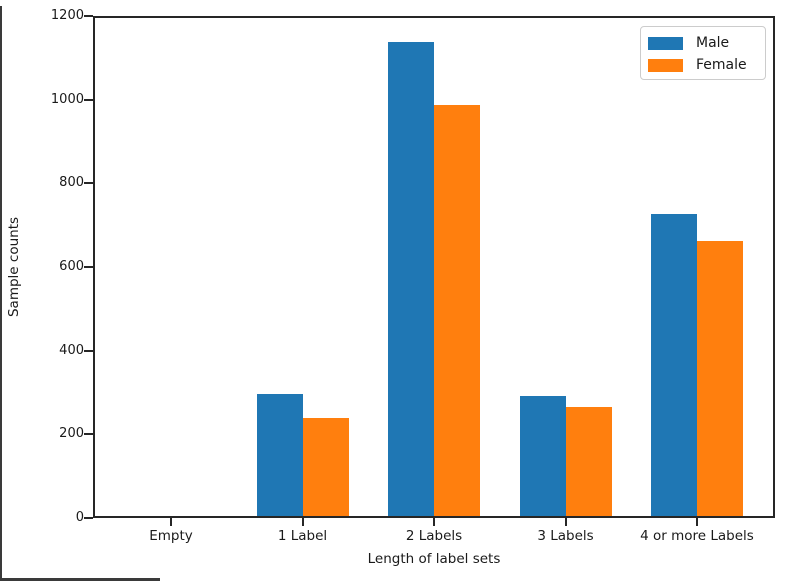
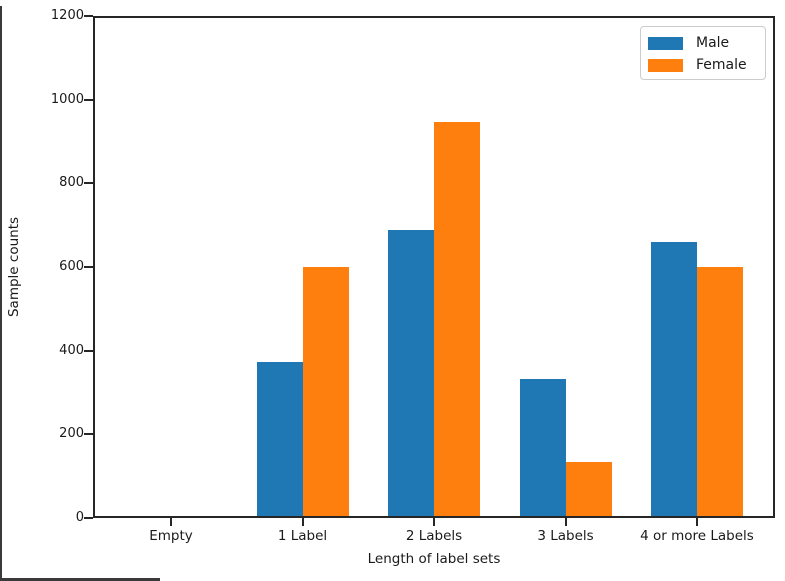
Male/1 Label: 290 -> 370
Female/1 Label: 240 -> 600
Male/2 Labels: 1140 -> 690
Female/2 Labels: 990 -> 950
Male/3 Labels: 290 -> 330
Female/3 Labels: 260 -> 130
Male/4 or more Labels: 730 -> 660
Female/4 or more Labels: 660 -> 600
